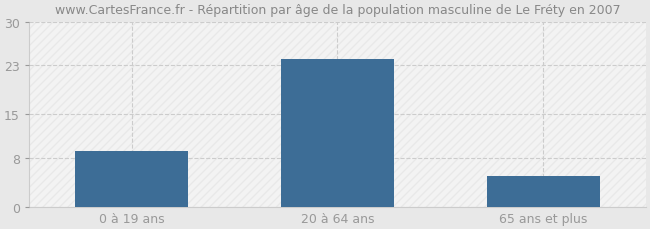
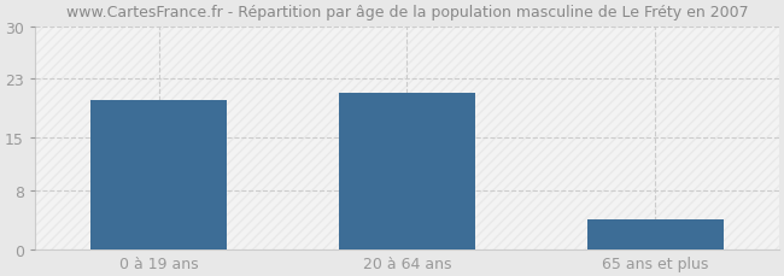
0 à 19 ans: 9 -> 20
20 à 64 ans: 24 -> 21
65 ans et plus: 5 -> 4
